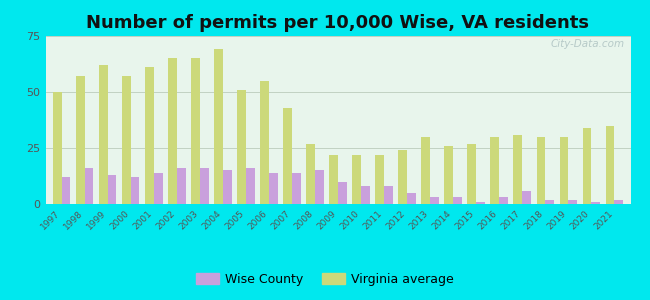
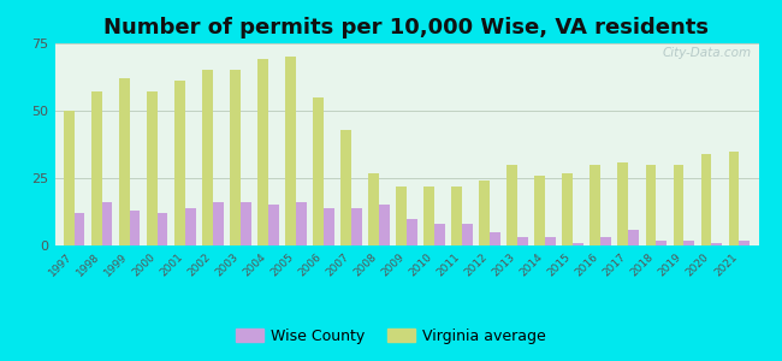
Virginia average/2005: 51 -> 70
